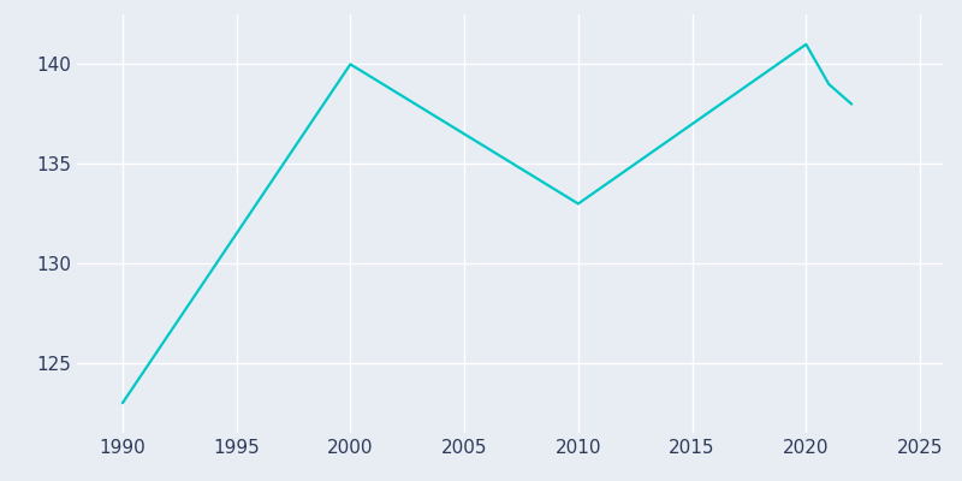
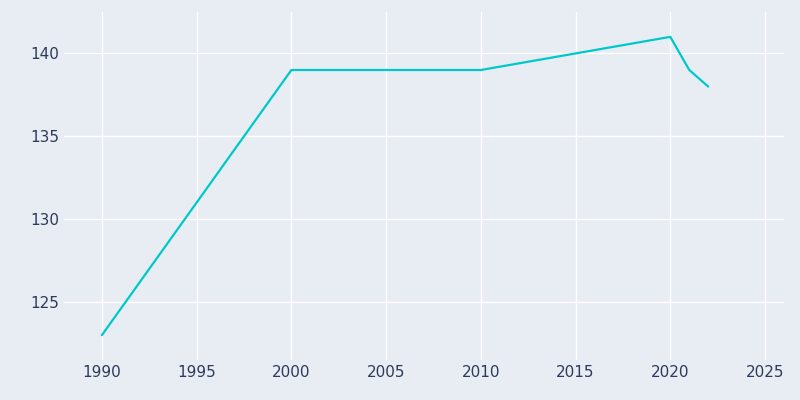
2000: 140 -> 139
2010: 133 -> 139
